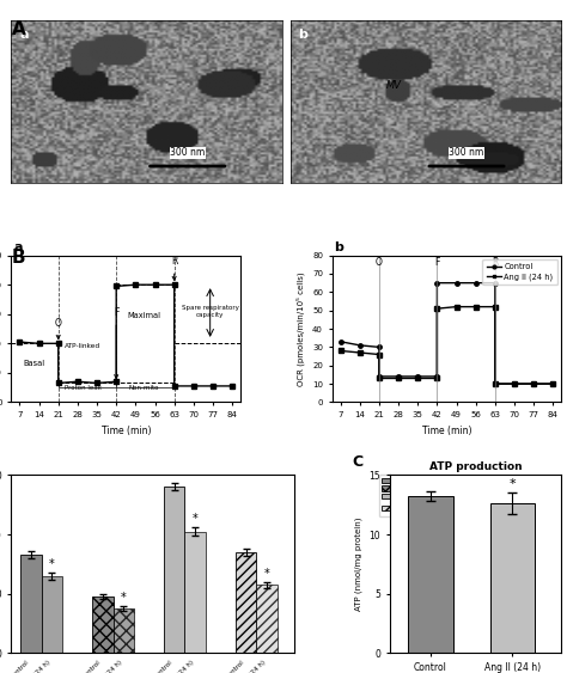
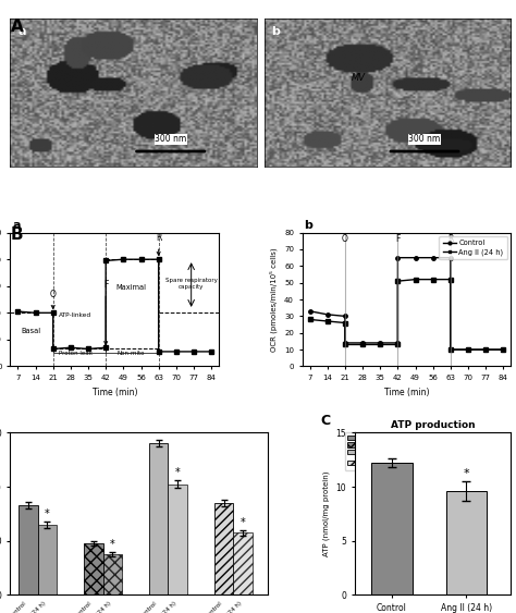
ATP production/Control: 13.2 -> 12.2
ATP production/Ang II (24 h): 12.6 -> 9.6
